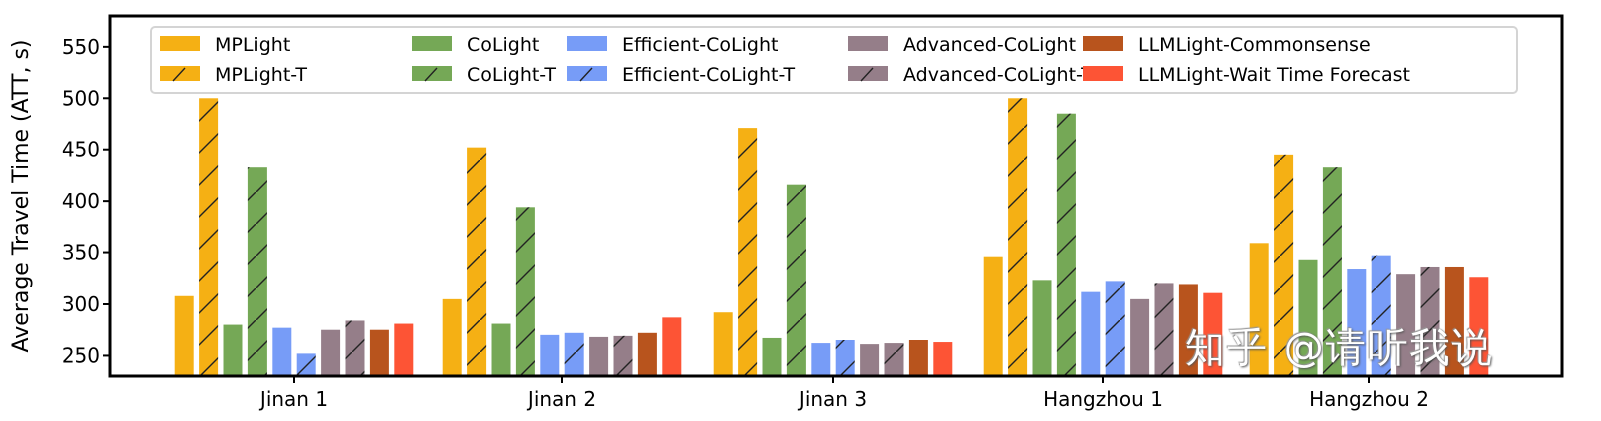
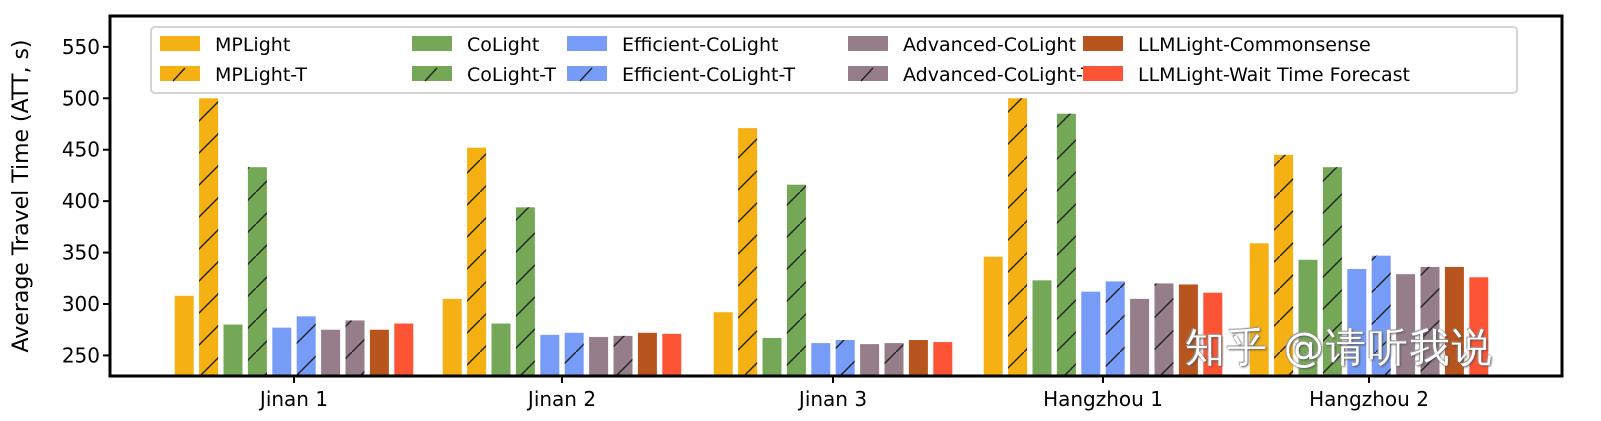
Efficient-CoLight-T/Jinan 1: 252 -> 288
LLMLight-Wait Time Forecast/Jinan 2: 287 -> 271
